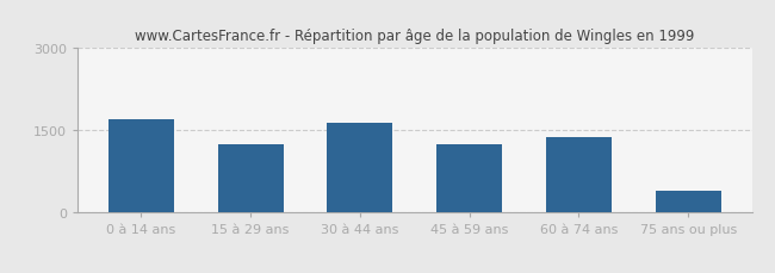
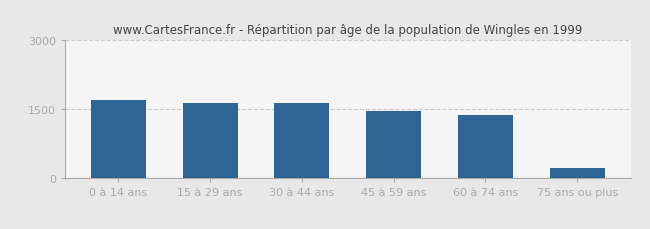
15 à 29 ans: 1250 -> 1640
45 à 59 ans: 1250 -> 1460
75 ans ou plus: 400 -> 220
